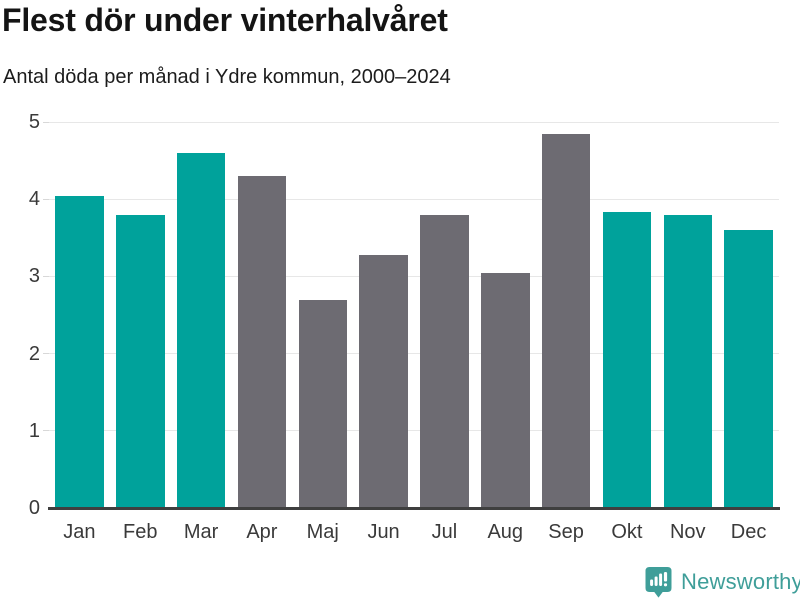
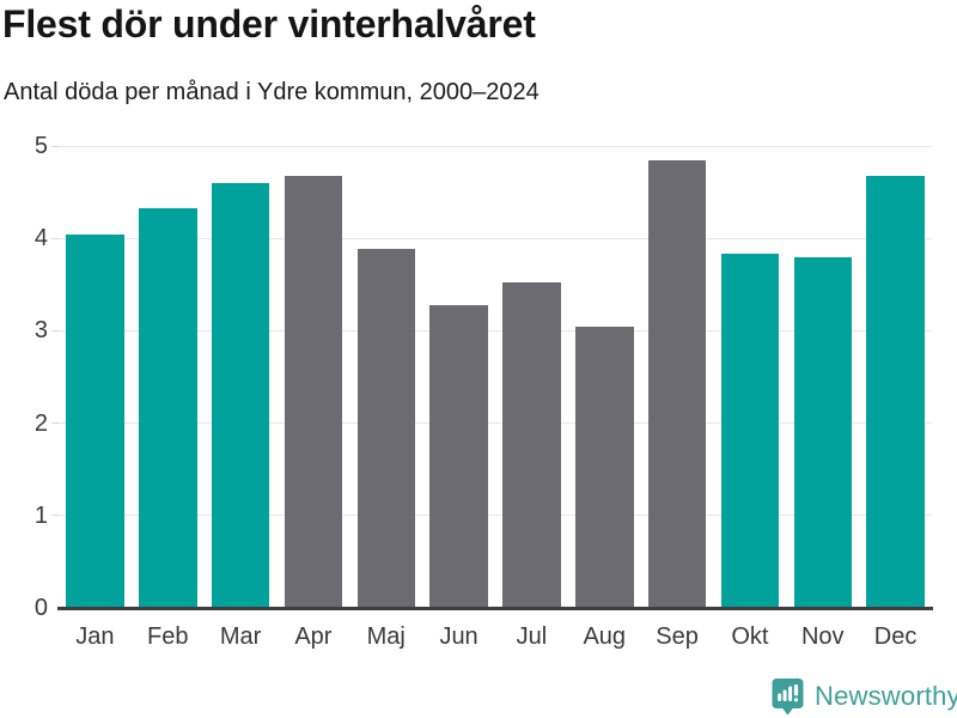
Feb: 3.8 -> 4.3
Apr: 4.3 -> 4.7
Maj: 2.7 -> 3.9
Jul: 3.8 -> 3.5
Dec: 3.6 -> 4.7
